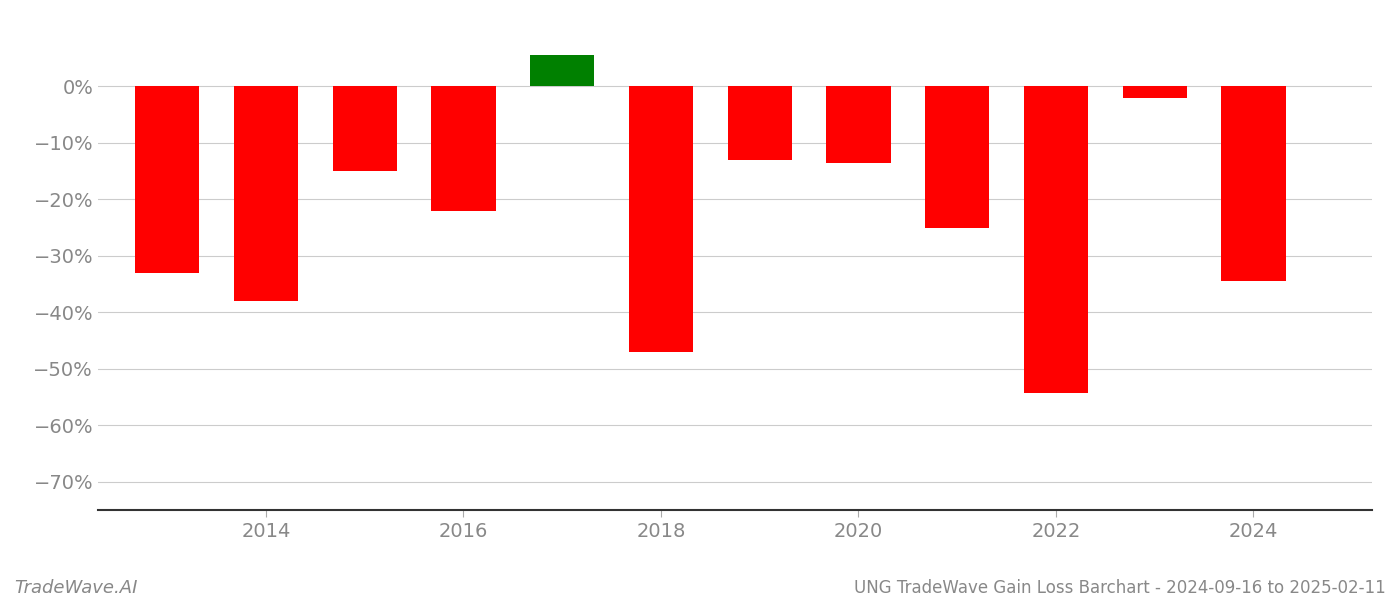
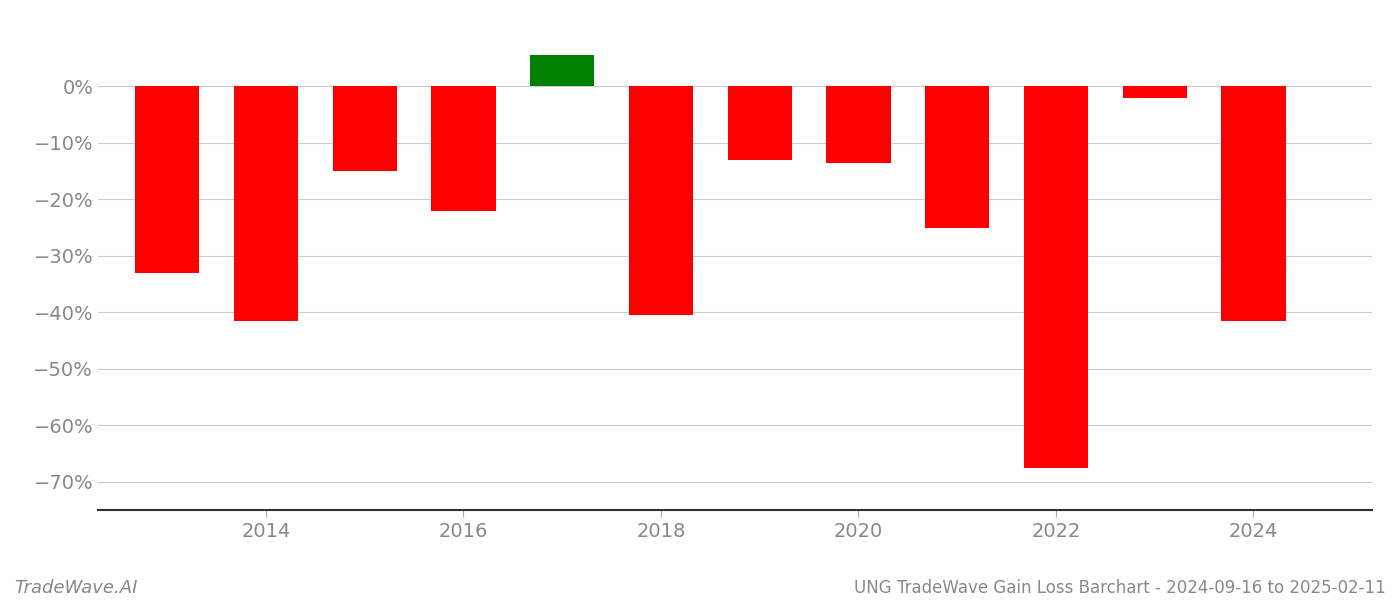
2014: -38.0% -> -41.5%
2018: -47.0% -> -40.5%
2022: -54.2% -> -67.5%
2024: -34.4% -> -41.5%
